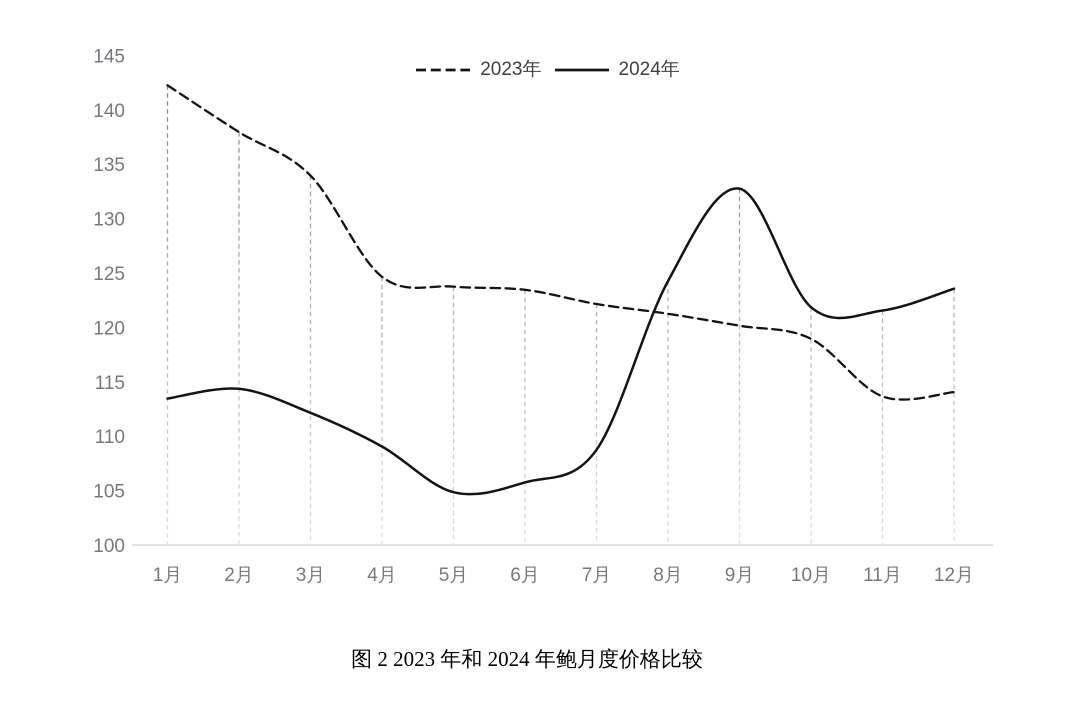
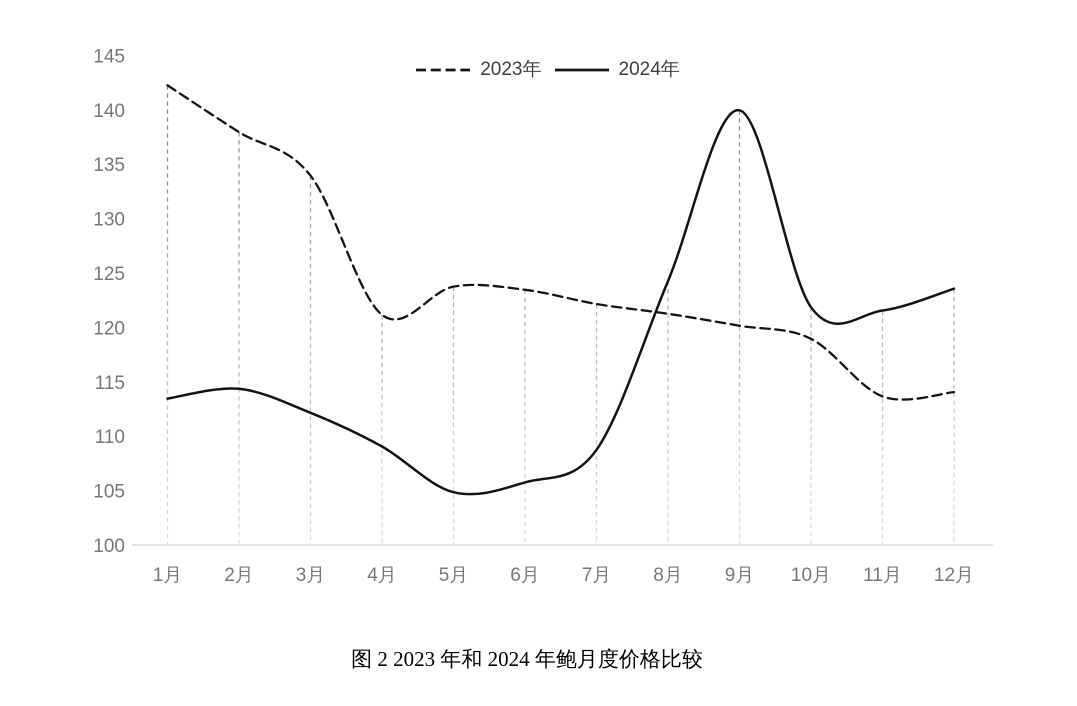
2023年/4月: 124.7 -> 121.2
2024年/9月: 132.8 -> 140.0
